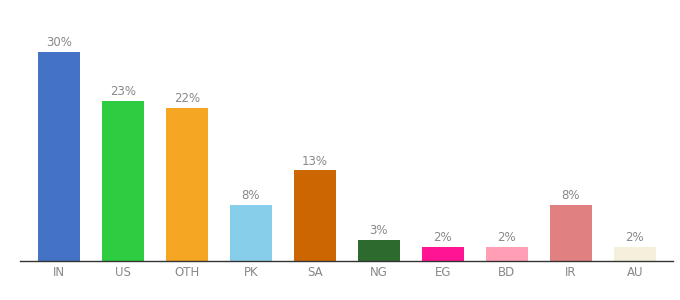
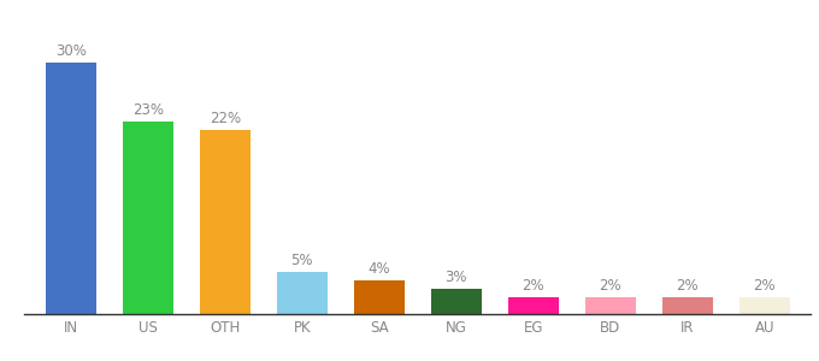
PK: 8% -> 5%
SA: 13% -> 4%
IR: 8% -> 2%
